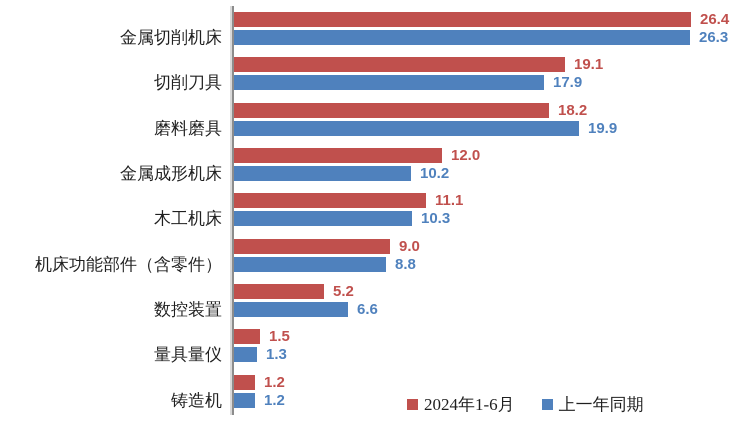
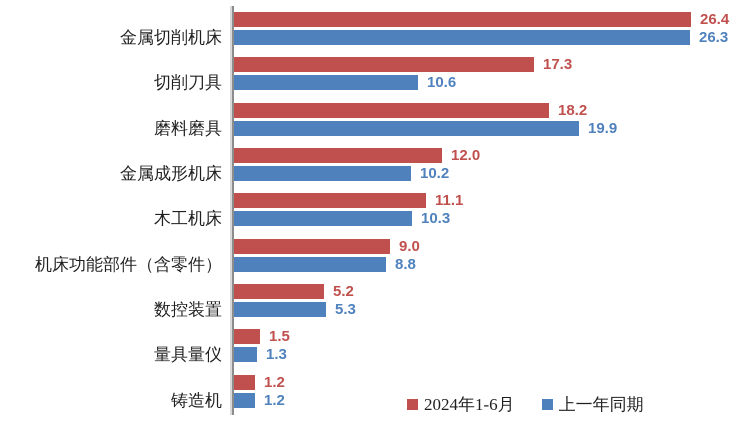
2024年1-6月/切削刀具: 19.1 -> 17.3
上一年同期/切削刀具: 17.9 -> 10.6
上一年同期/数控装置: 6.6 -> 5.3
